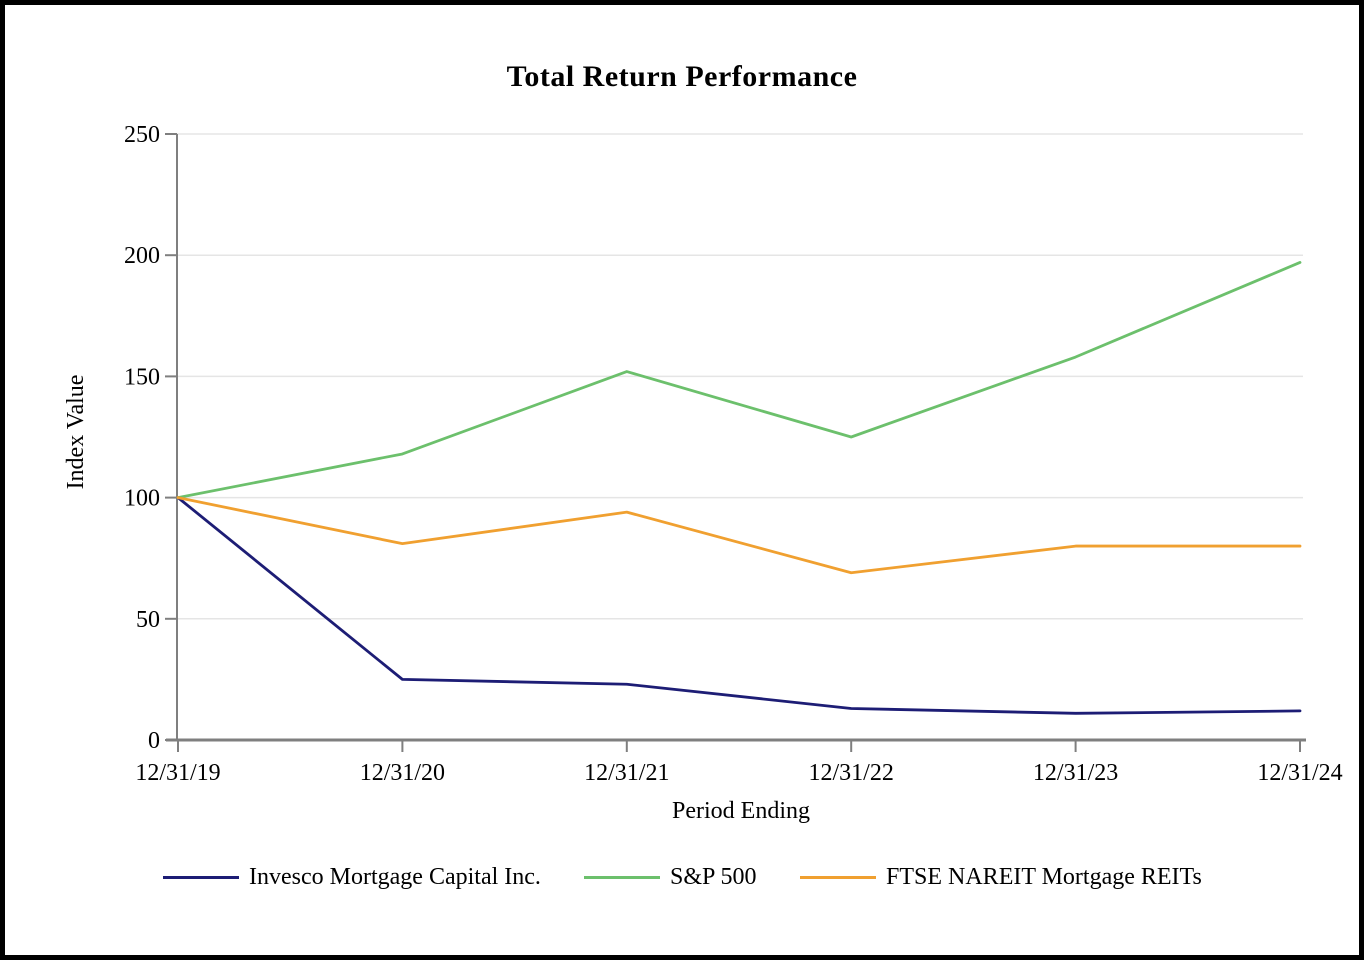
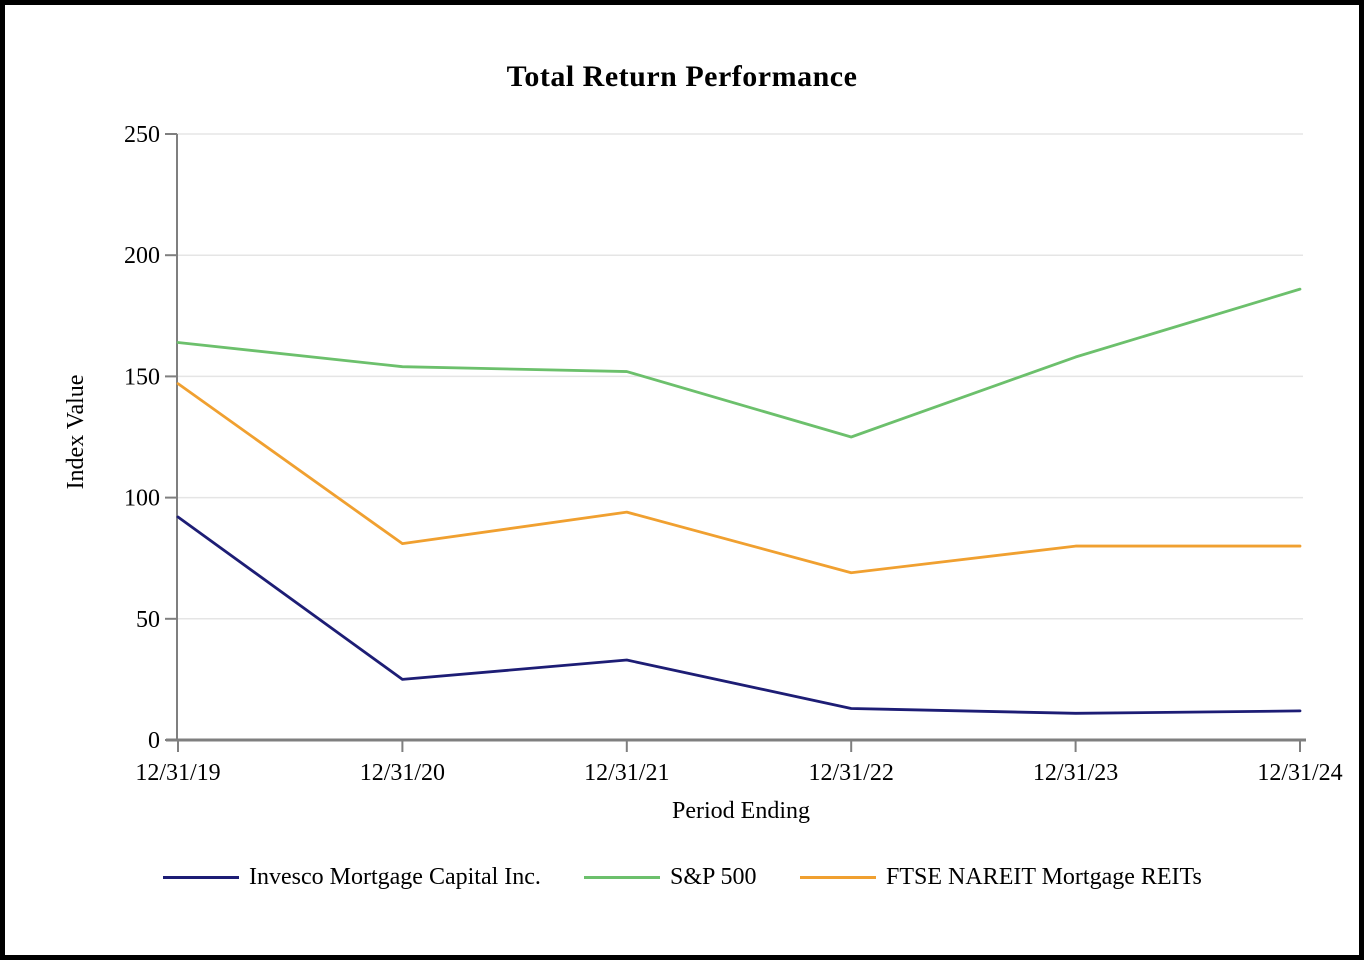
Invesco Mortgage Capital Inc./12/31/19: 100 -> 92
S&P 500/12/31/19: 100 -> 164
FTSE NAREIT Mortgage REITs/12/31/19: 100 -> 147
S&P 500/12/31/20: 118 -> 154
Invesco Mortgage Capital Inc./12/31/21: 23 -> 33
S&P 500/12/31/24: 197 -> 186
